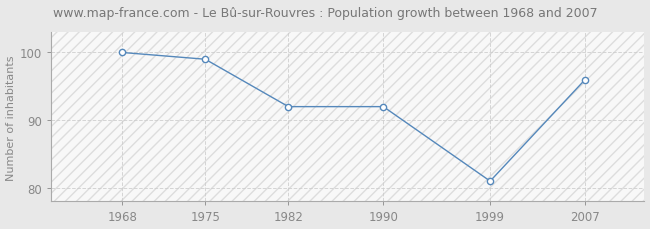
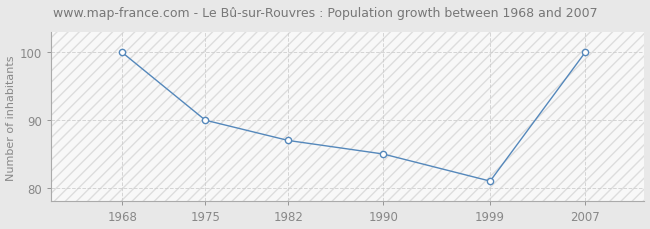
1975: 99 -> 90
1982: 92 -> 87
1990: 92 -> 85
2007: 96 -> 100
